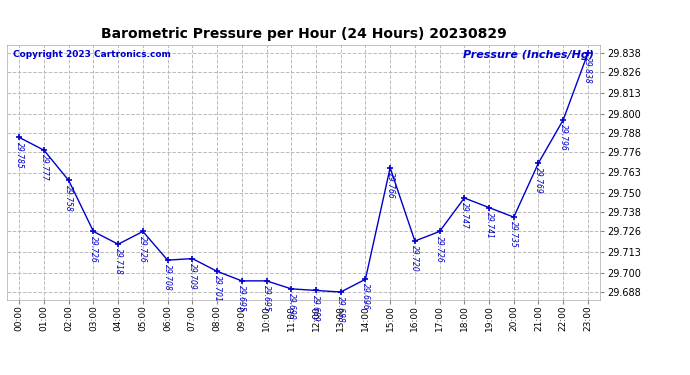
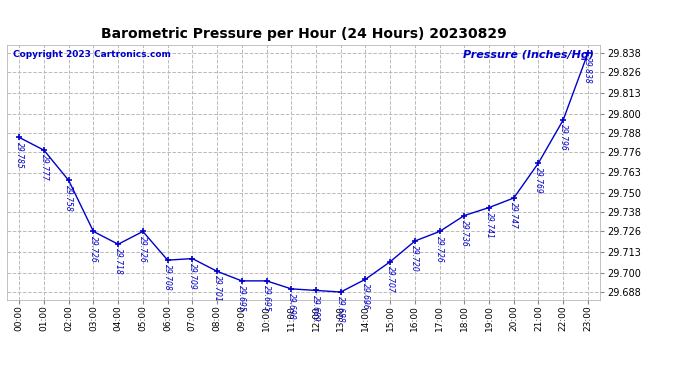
15:00: 29.766 -> 29.707
18:00: 29.747 -> 29.736
20:00: 29.735 -> 29.747
